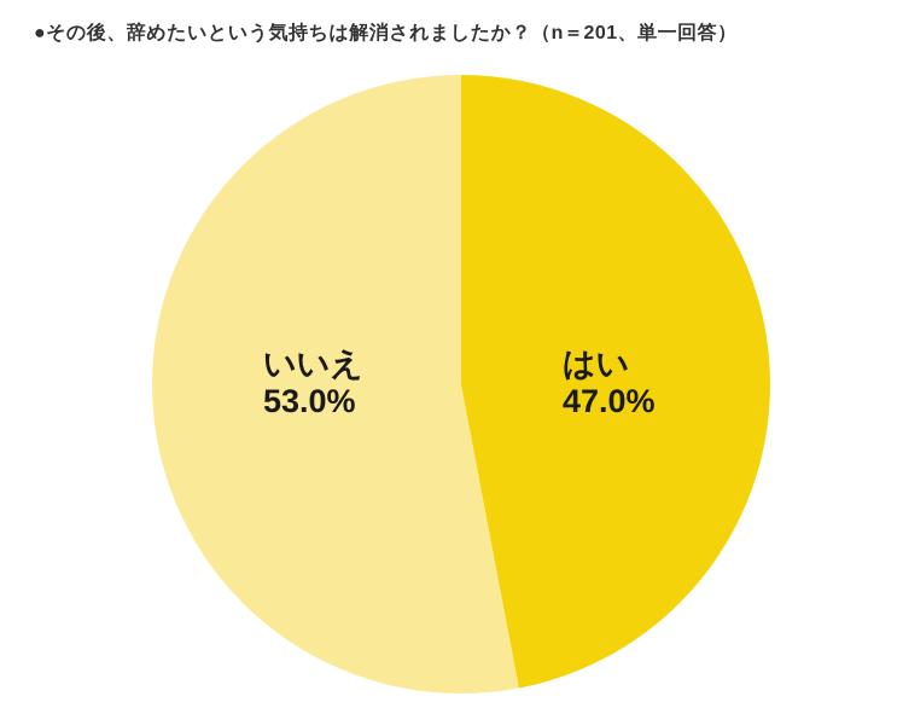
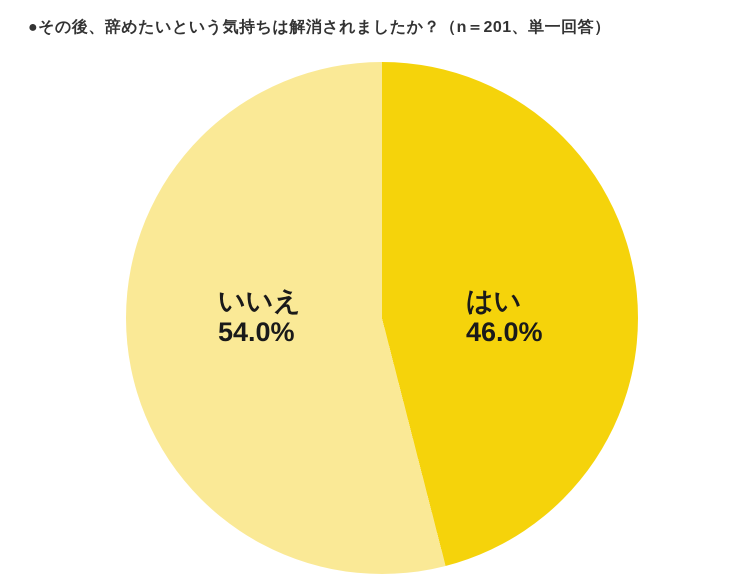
はい: 47.0% -> 46.0%
いいえ: 53.0% -> 54.0%
